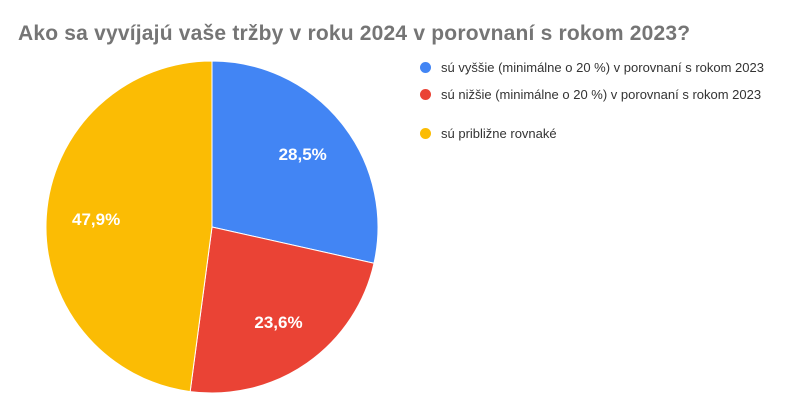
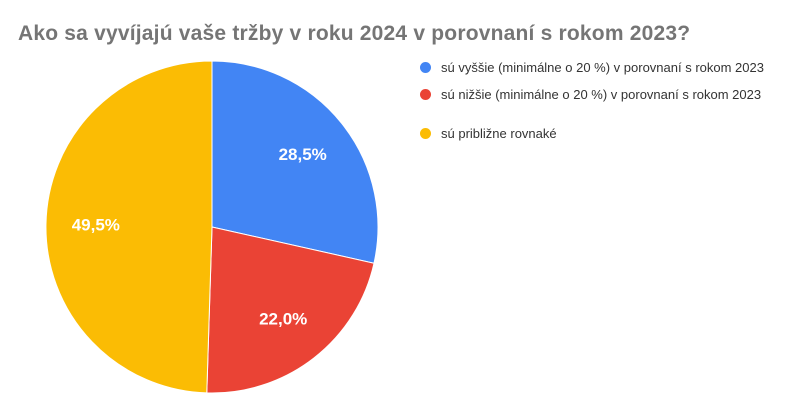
sú nižšie (minimálne o 20 %) v porovnaní s rokom 2023: 23,6% -> 22,0%
sú približne rovnaké: 47,9% -> 49,5%
